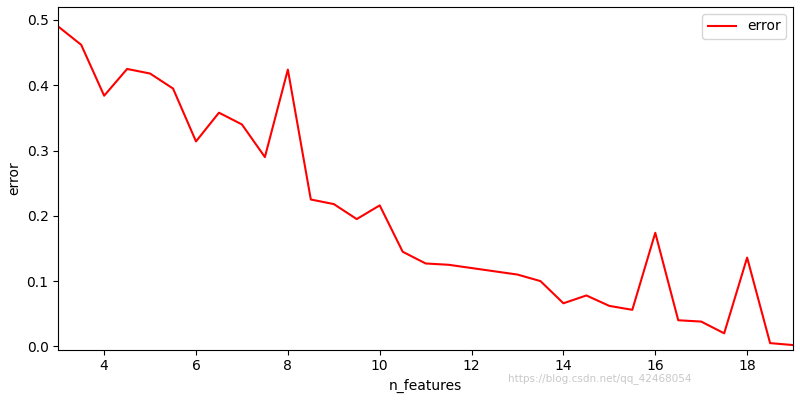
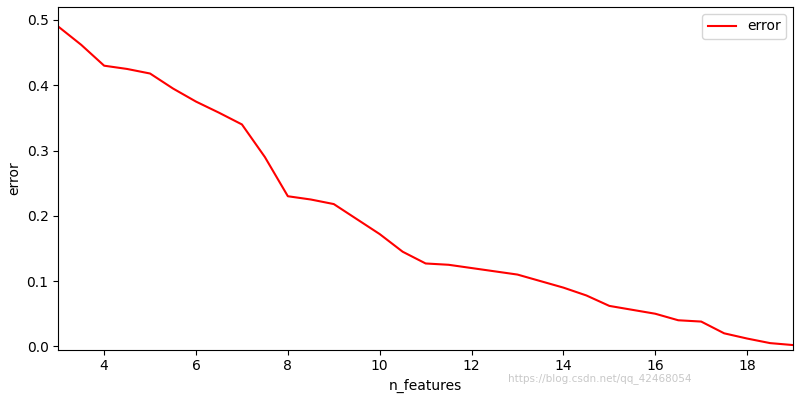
4: 0.384 -> 0.430
6: 0.314 -> 0.375
8: 0.424 -> 0.230
10: 0.216 -> 0.172
14: 0.066 -> 0.090
16: 0.174 -> 0.050
18: 0.136 -> 0.012
